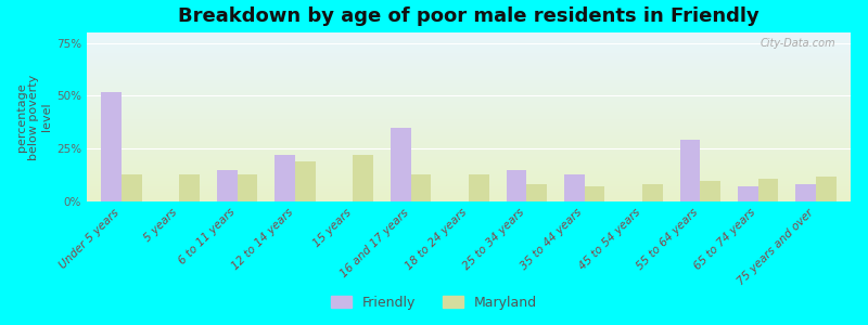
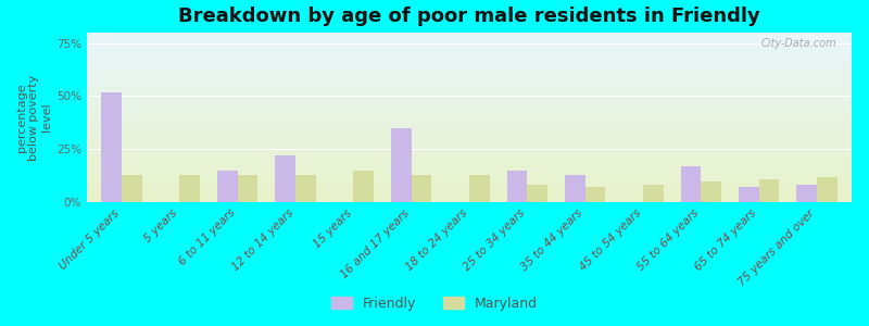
Maryland/12 to 14 years: 19% -> 13%
Maryland/15 years: 22% -> 15%
Friendly/55 to 64 years: 29% -> 17%
